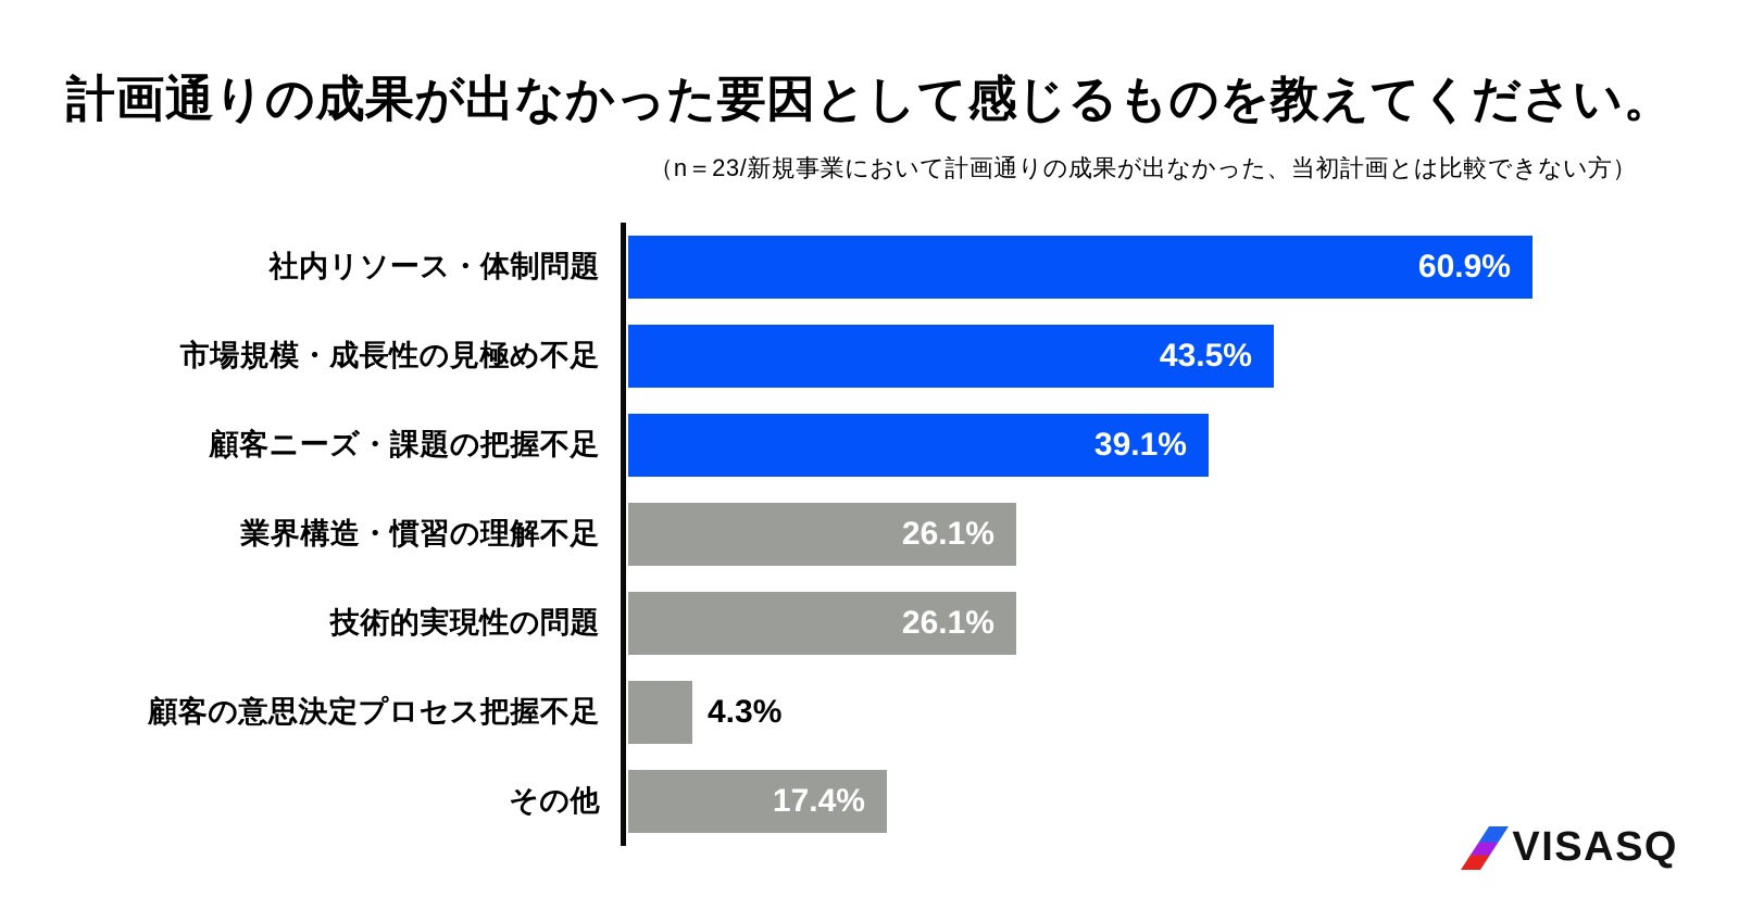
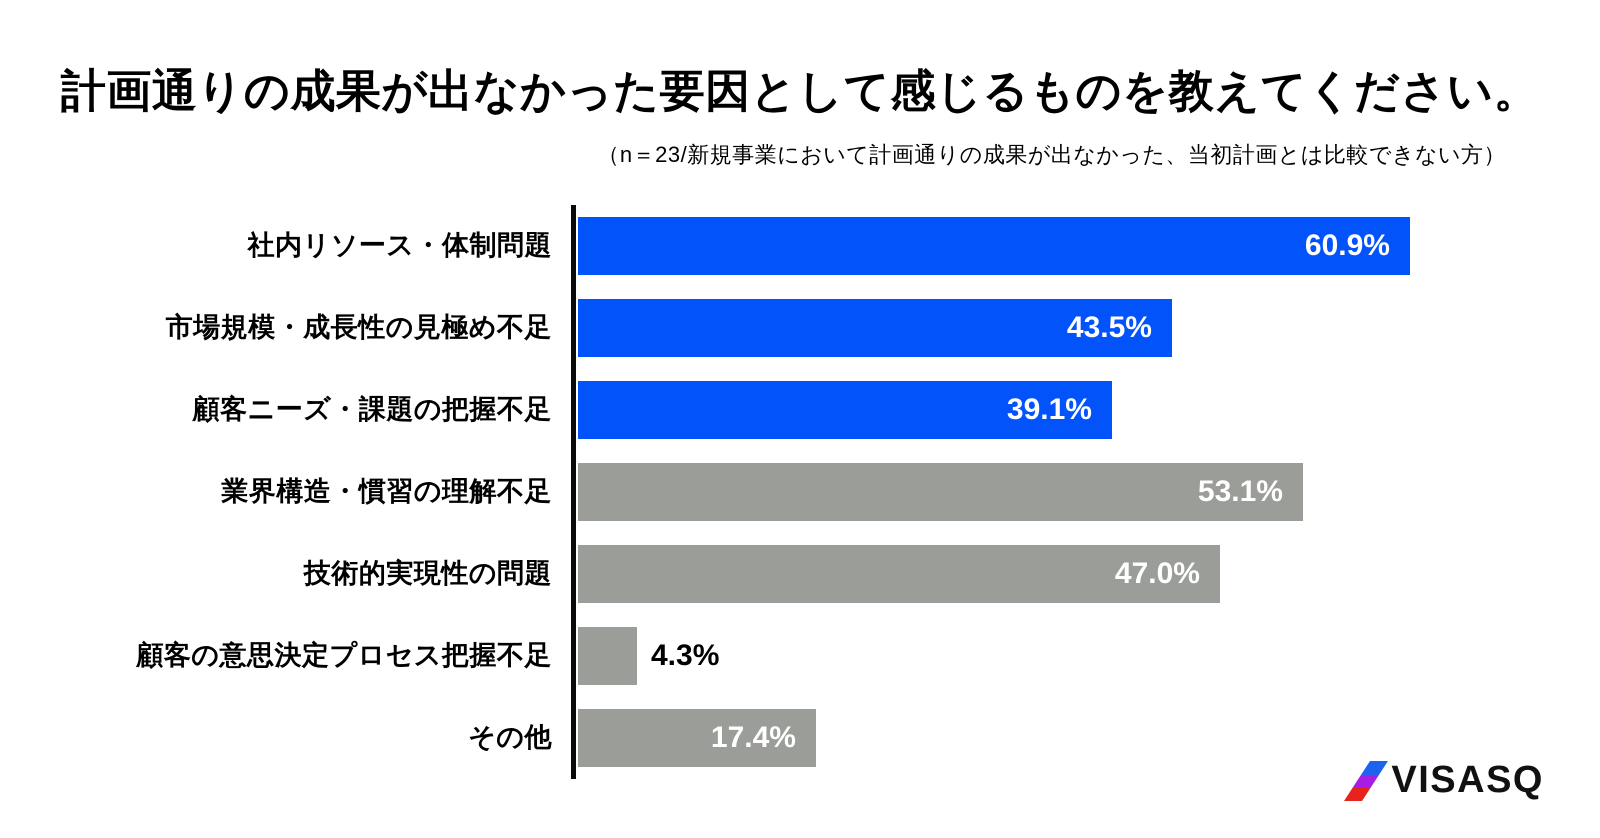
業界構造・慣習の理解不足: 26.1% -> 53.1%
技術的実現性の問題: 26.1% -> 47.0%
